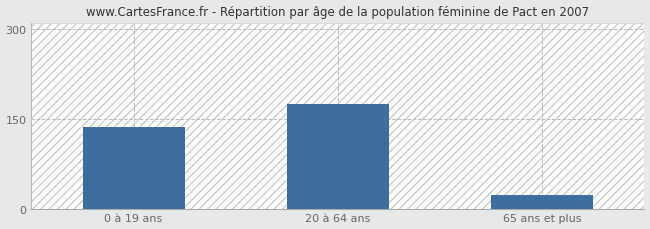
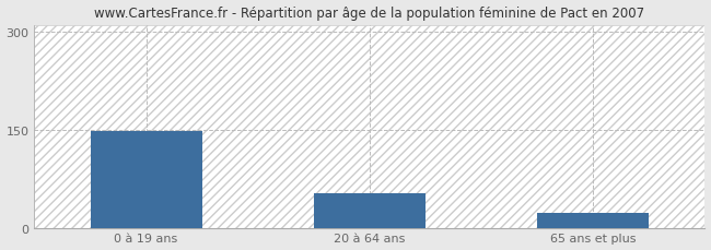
0 à 19 ans: 136 -> 148
20 à 64 ans: 175 -> 52
